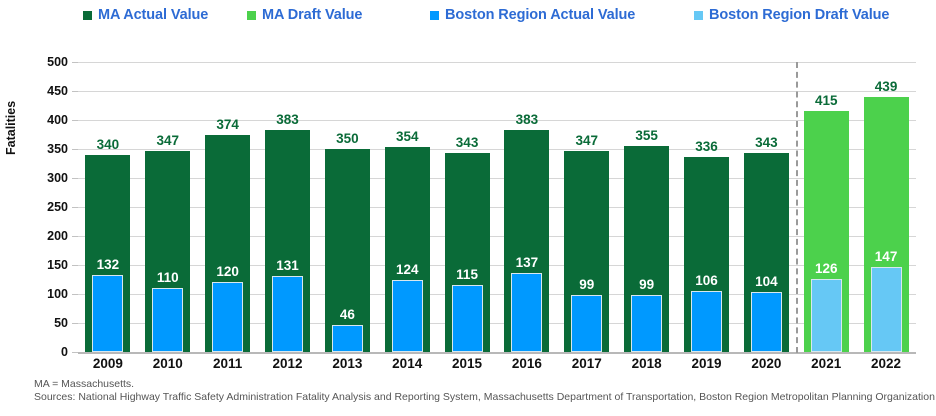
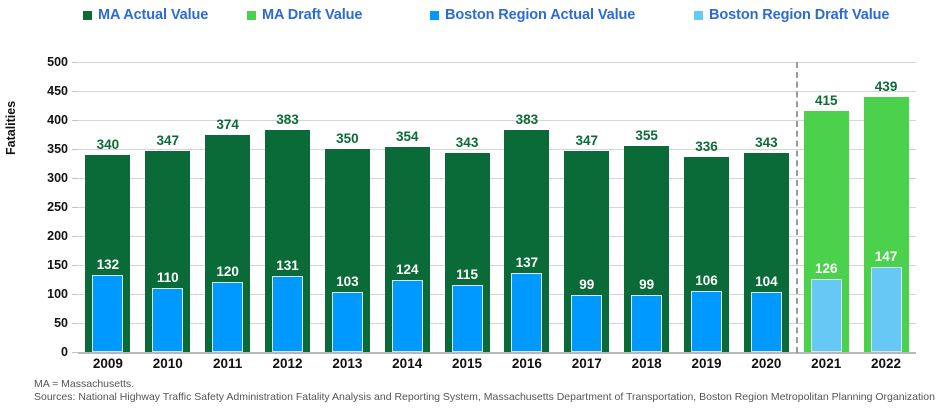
Boston Region Actual Value/2013: 46 -> 103
